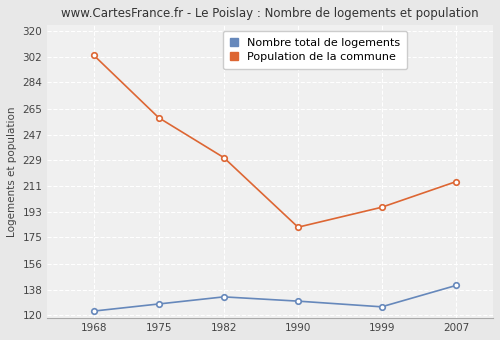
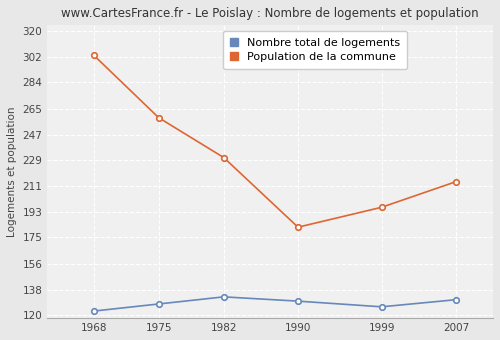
Nombre total de logements/2007: 141 -> 131
